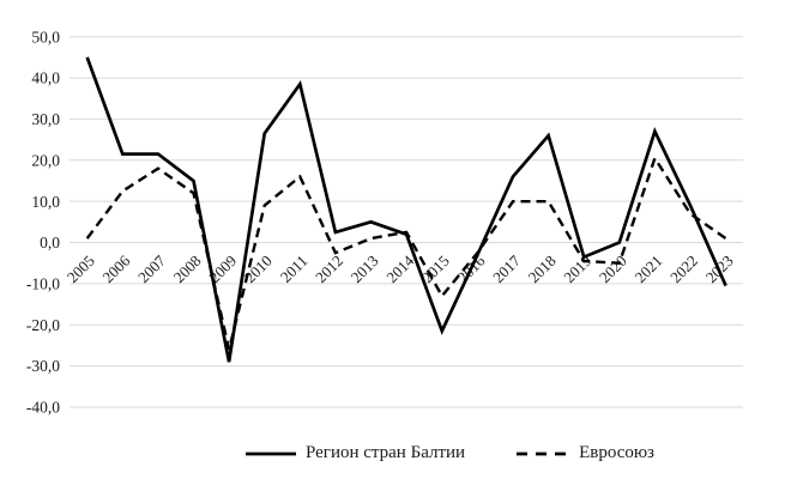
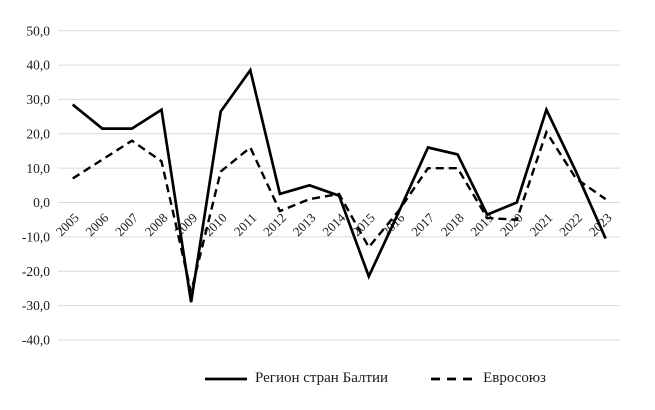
Регион стран Балтии/2005: 45 -> 28
Евросоюз/2005: 1 -> 7
Регион стран Балтии/2008: 15 -> 27
Регион стран Балтии/2018: 26 -> 14
